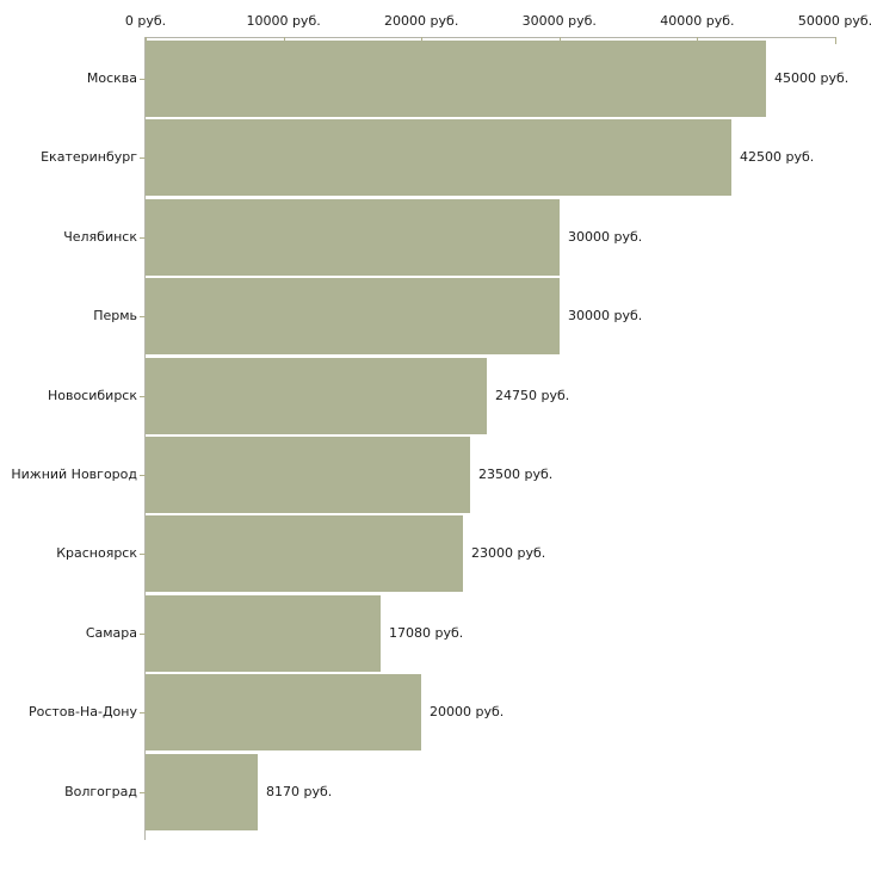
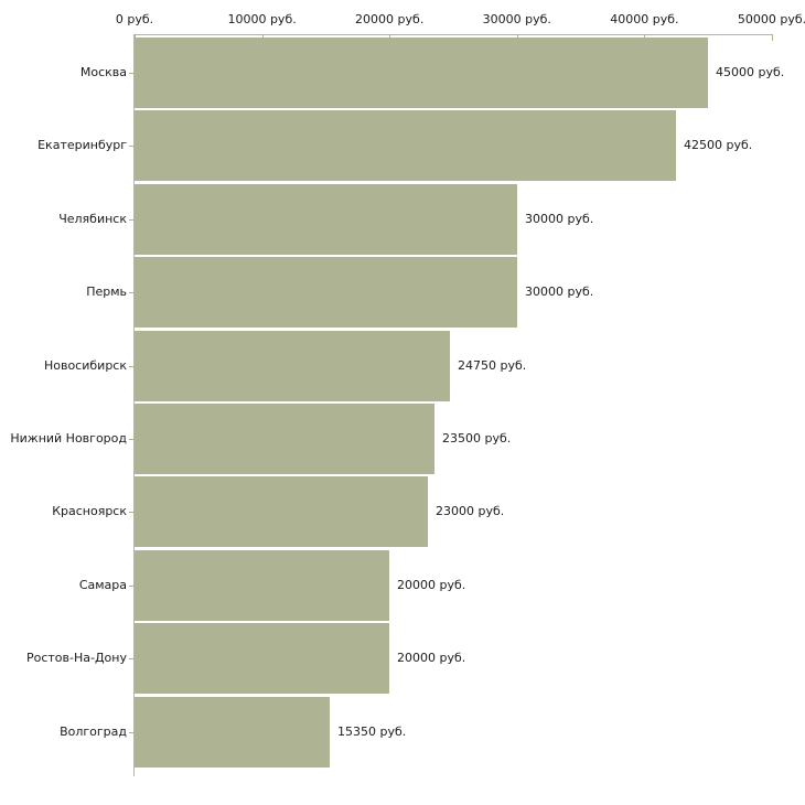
Самара: 17080 -> 20000
Волгоград: 8170 -> 15350
